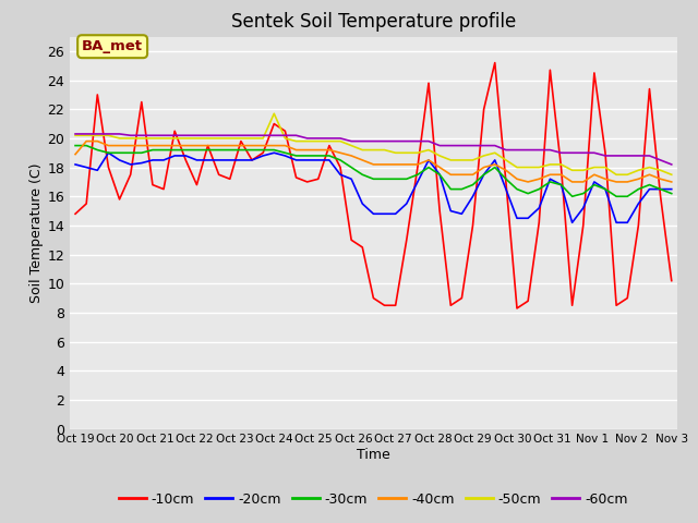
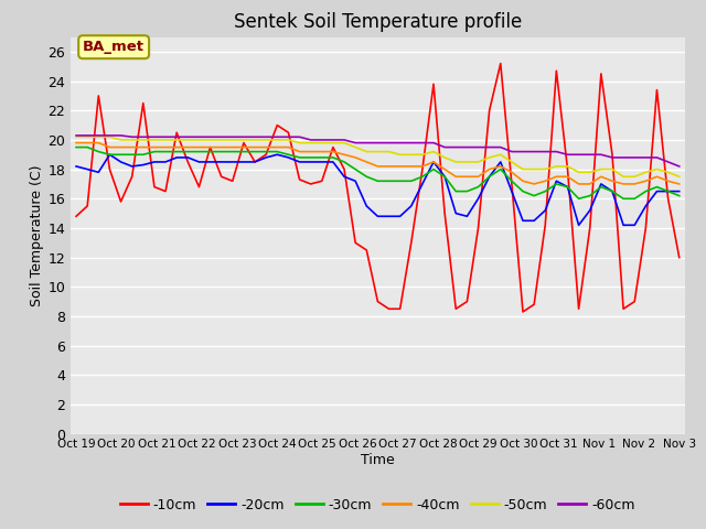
-40cm/Oct 19: 18.9 -> 19.8
-50cm/Oct 24: 21.7 -> 20.0
-10cm/Nov 3: 10.2 -> 12.0
